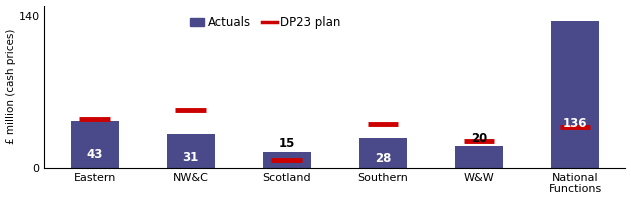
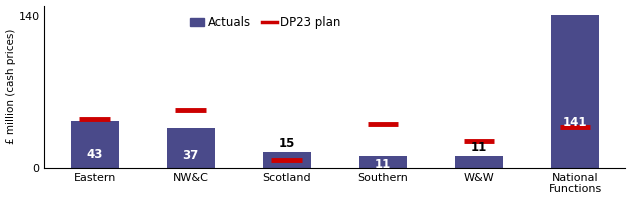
NW&C: 31 -> 37
Southern: 28 -> 11
W&W: 20 -> 11
National Functions: 136 -> 141
